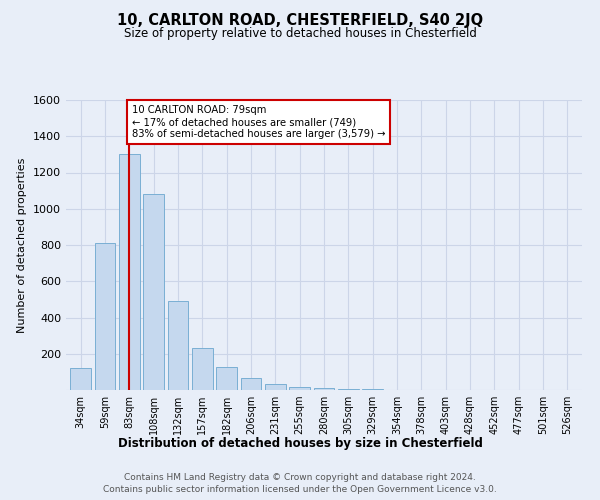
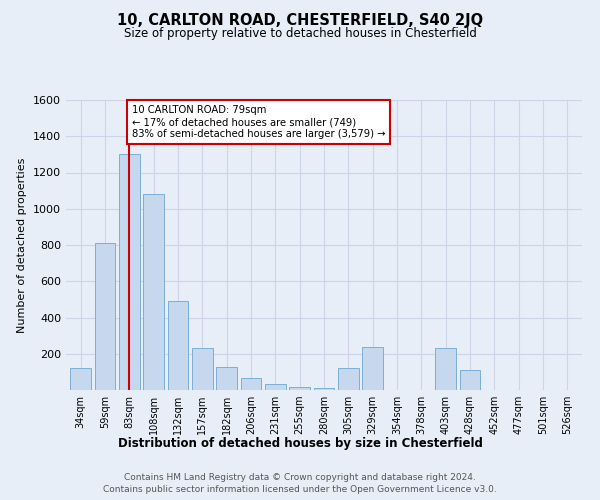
305sqm: 0 -> 120
329sqm: 0 -> 240
403sqm: 0 -> 230
428sqm: 0 -> 110
